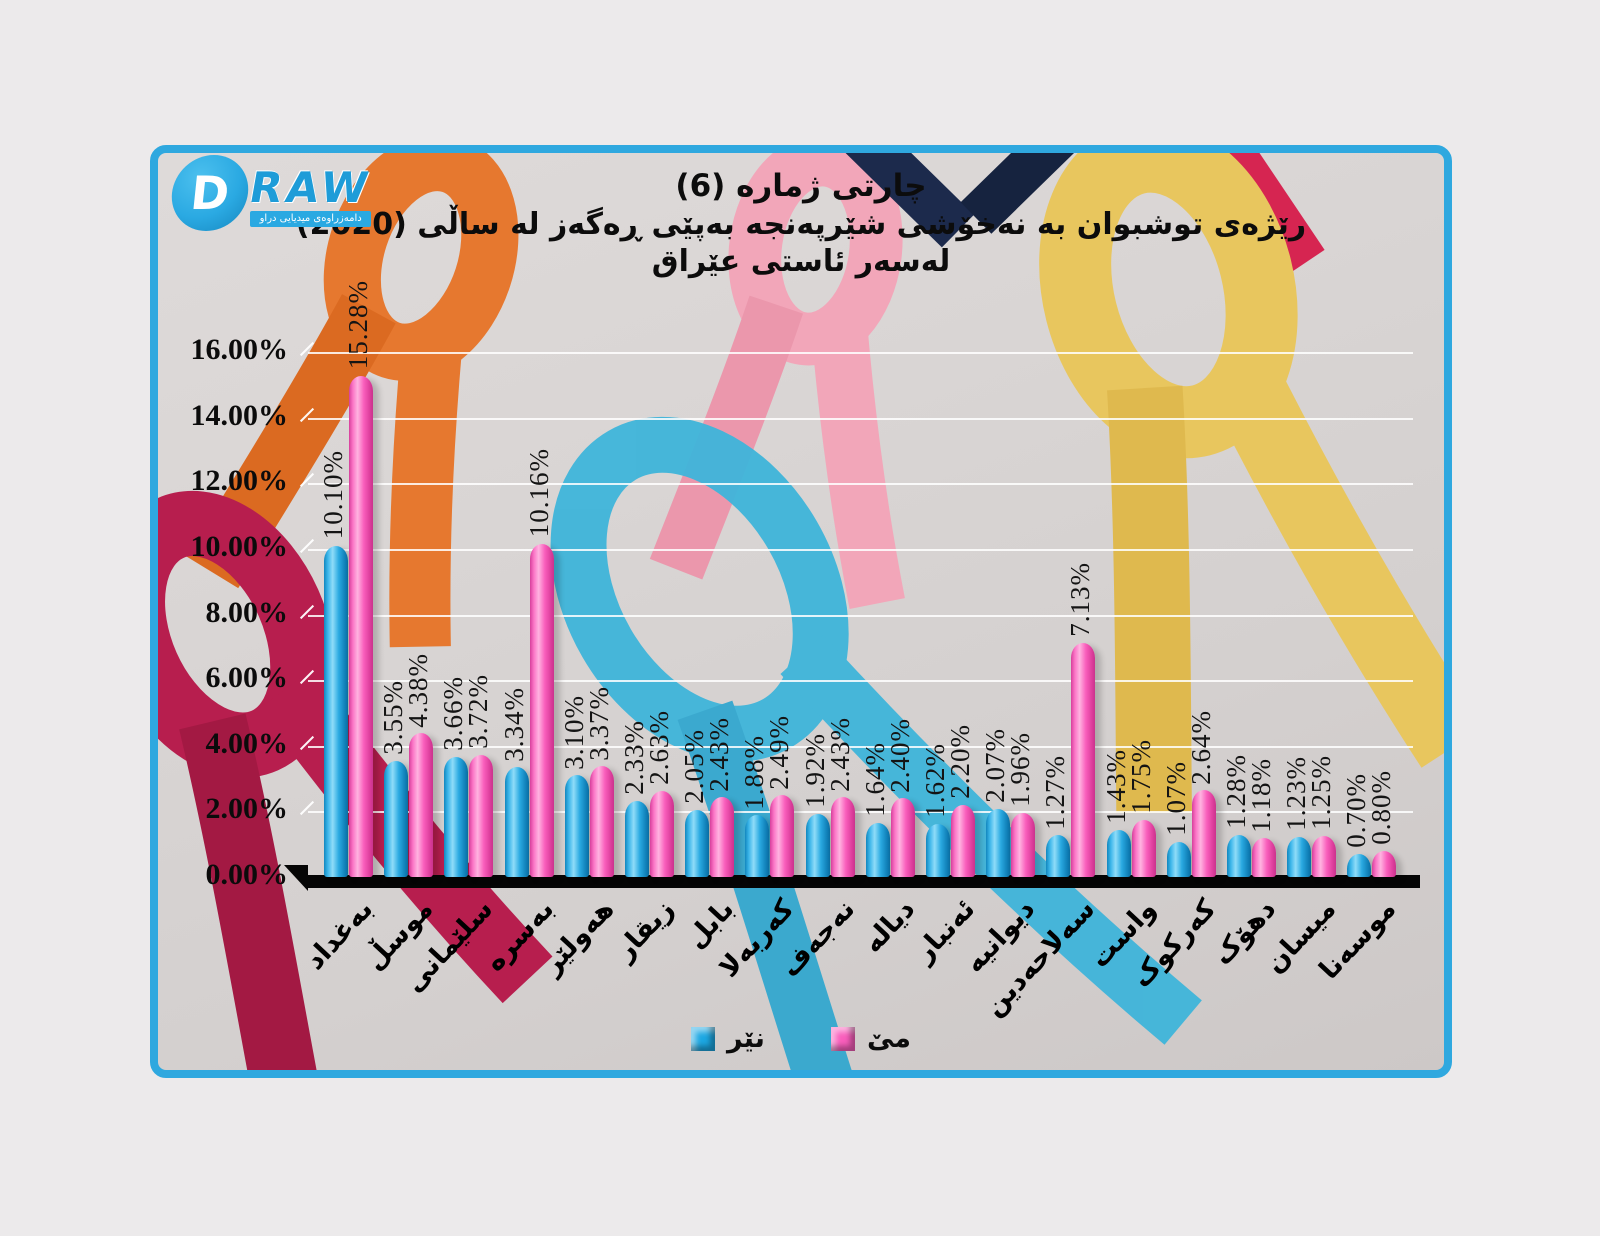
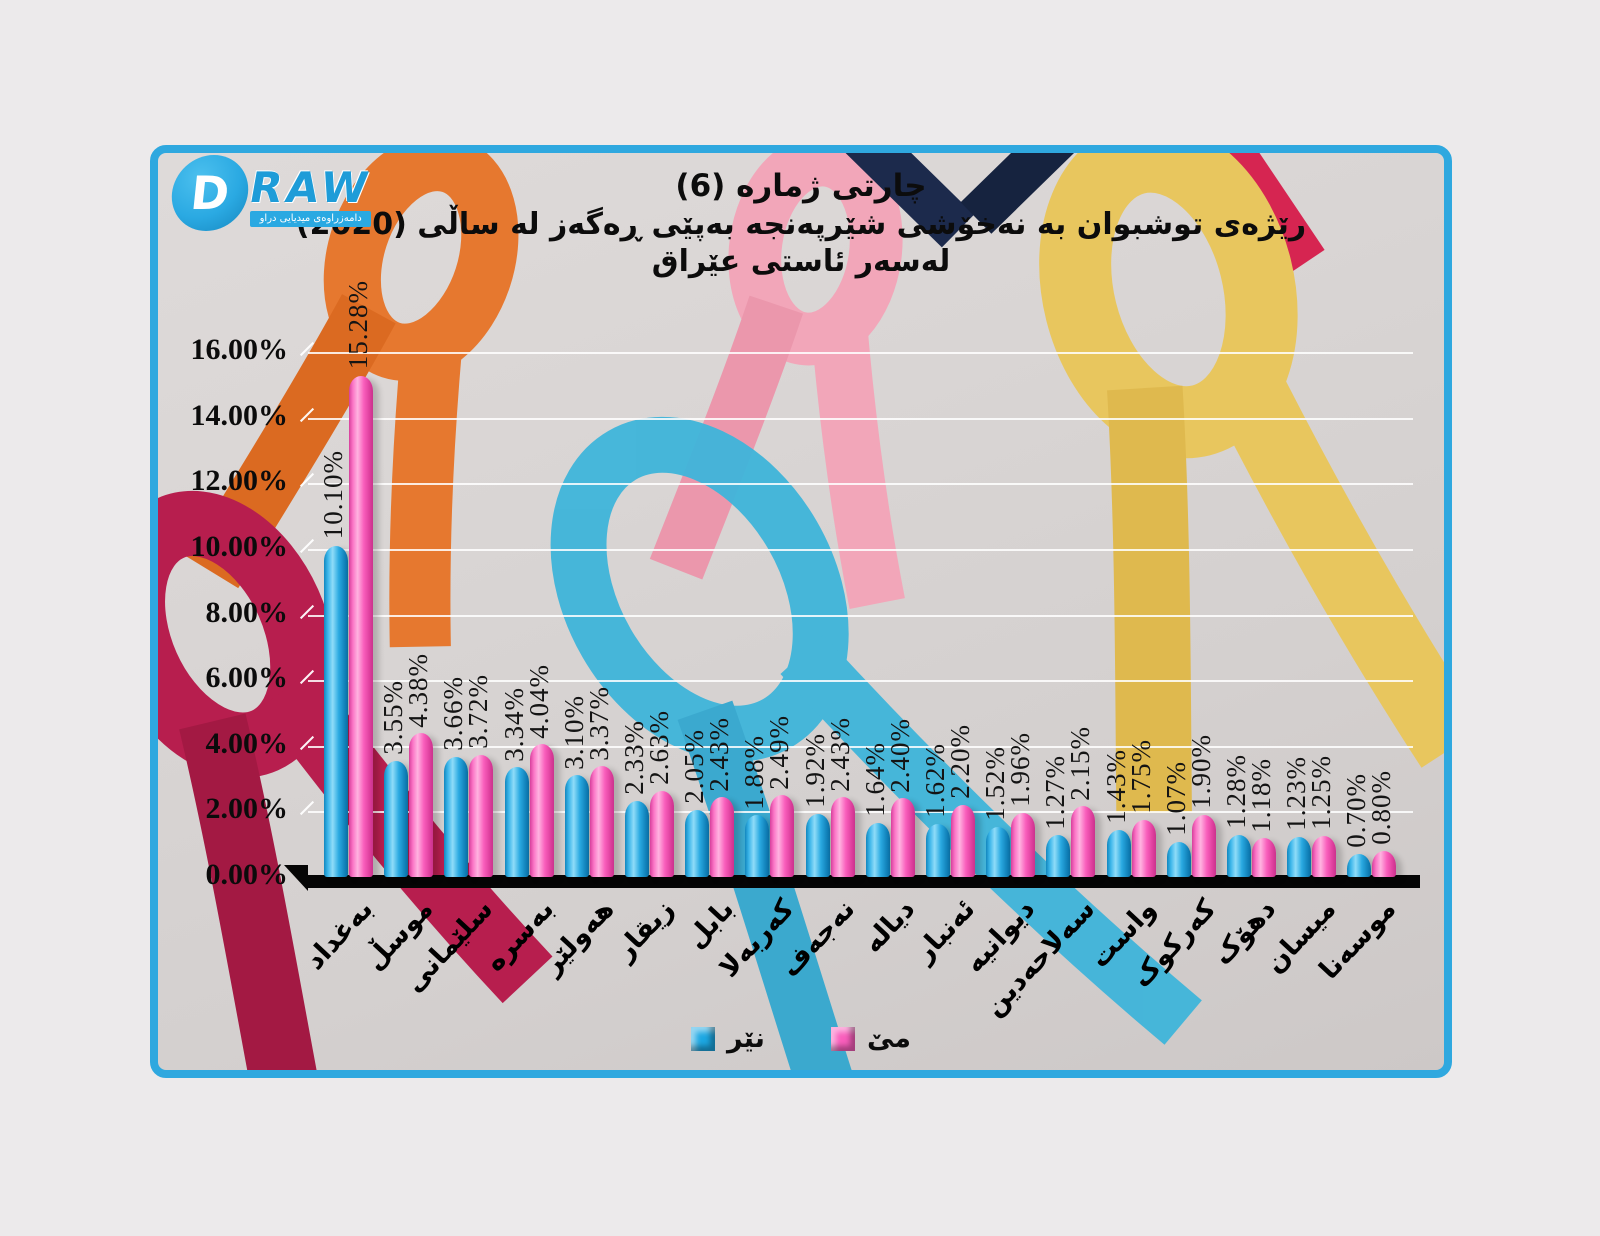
مێ/بەسرە: 10.16% -> 4.04%
نێر/دیوانیه: 2.07% -> 1.52%
مێ/سەلاحەدین: 7.13% -> 2.15%
مێ/کەرکوک: 2.64% -> 1.90%
